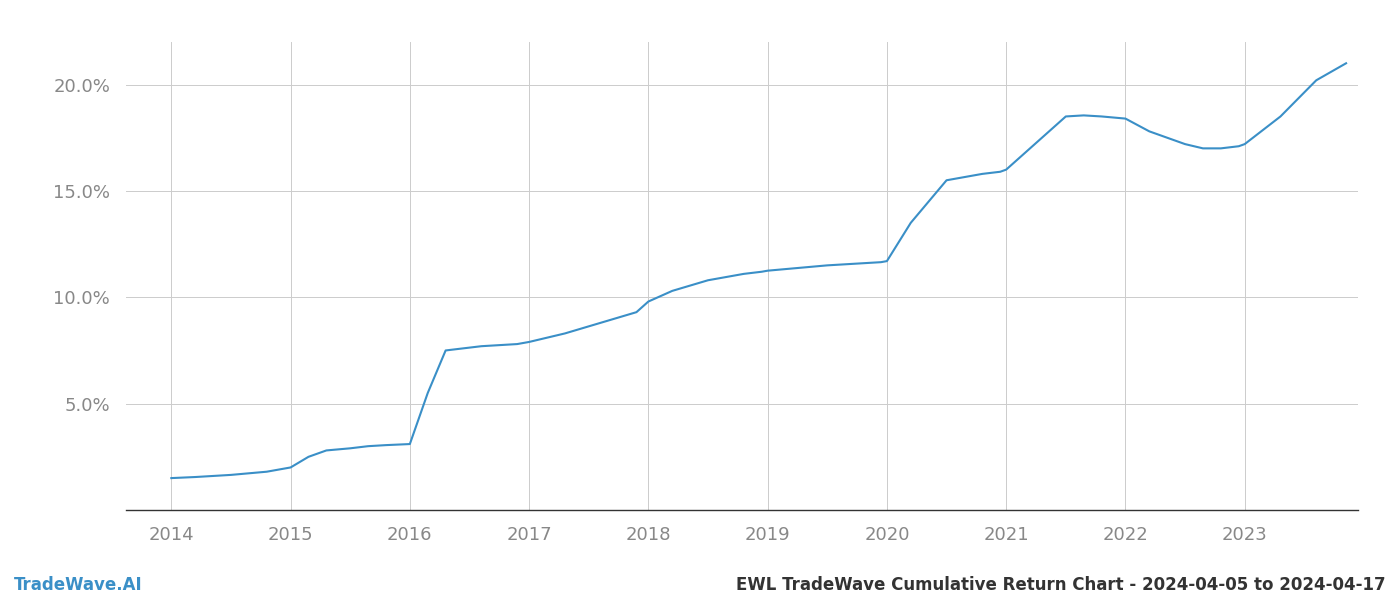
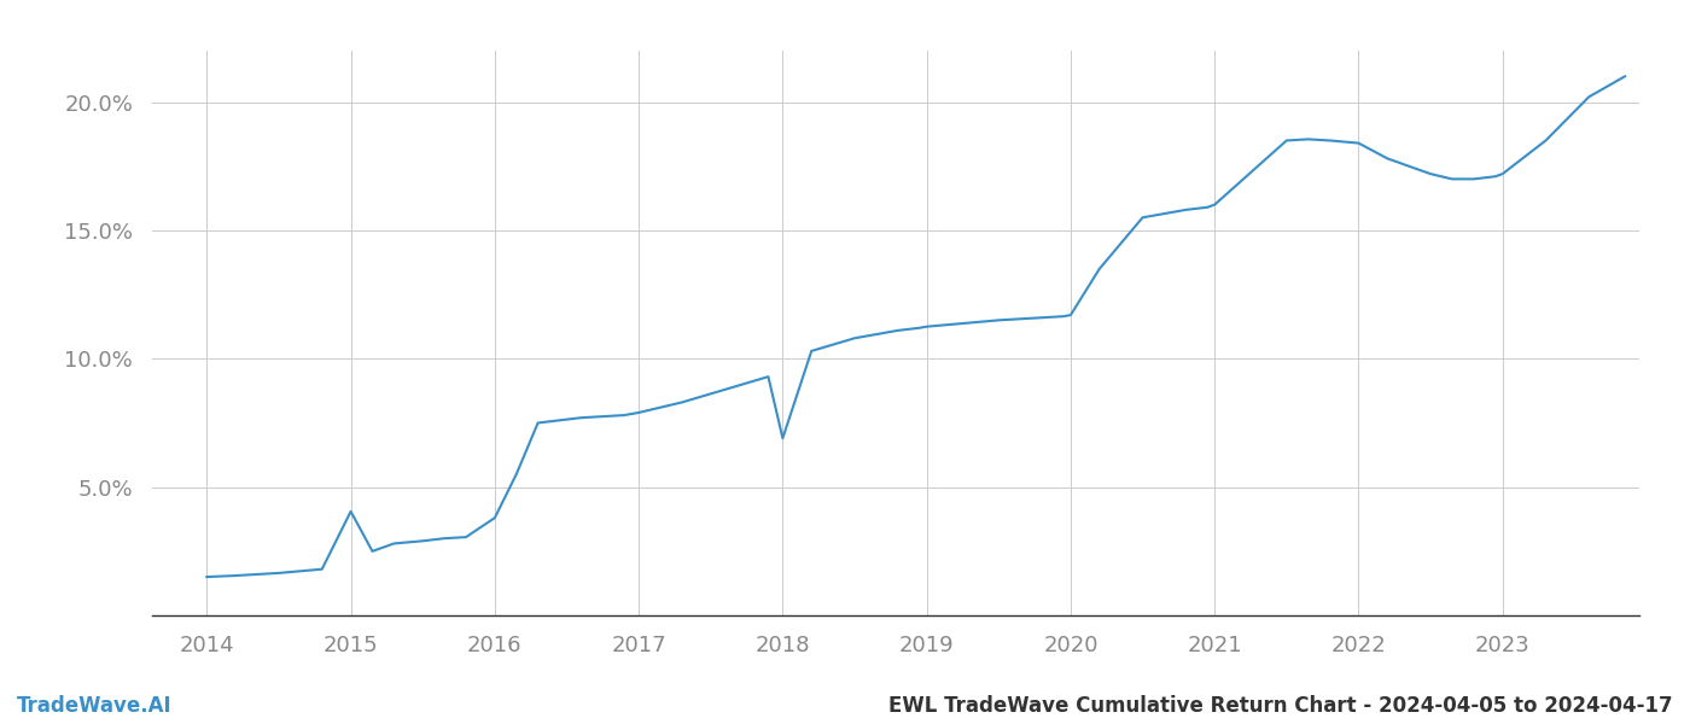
2015: 2.00% -> 4.05%
2016: 3.10% -> 3.80%
2018: 9.80% -> 6.90%
